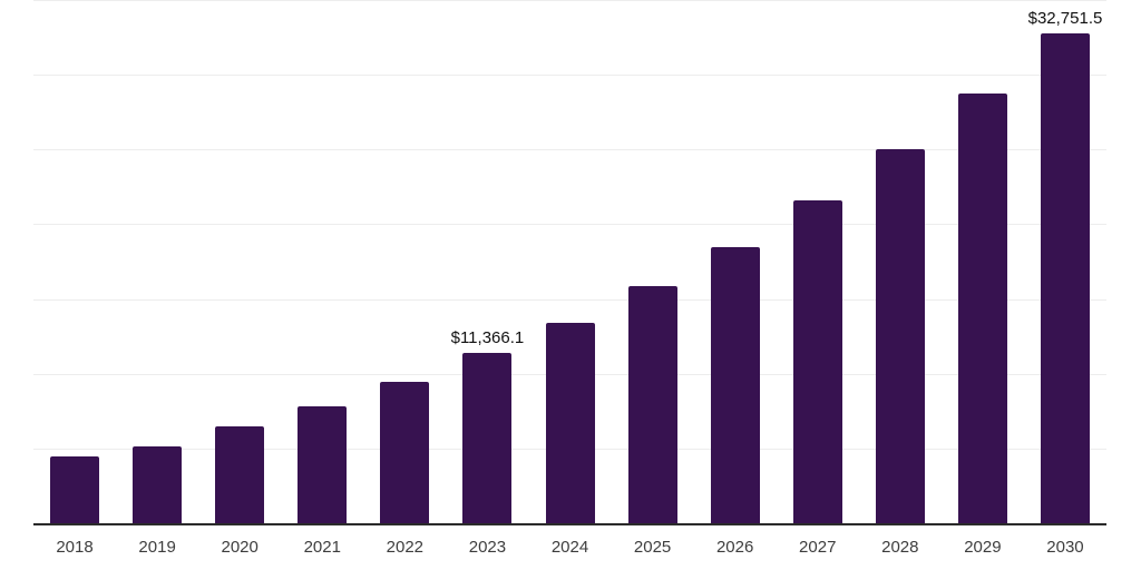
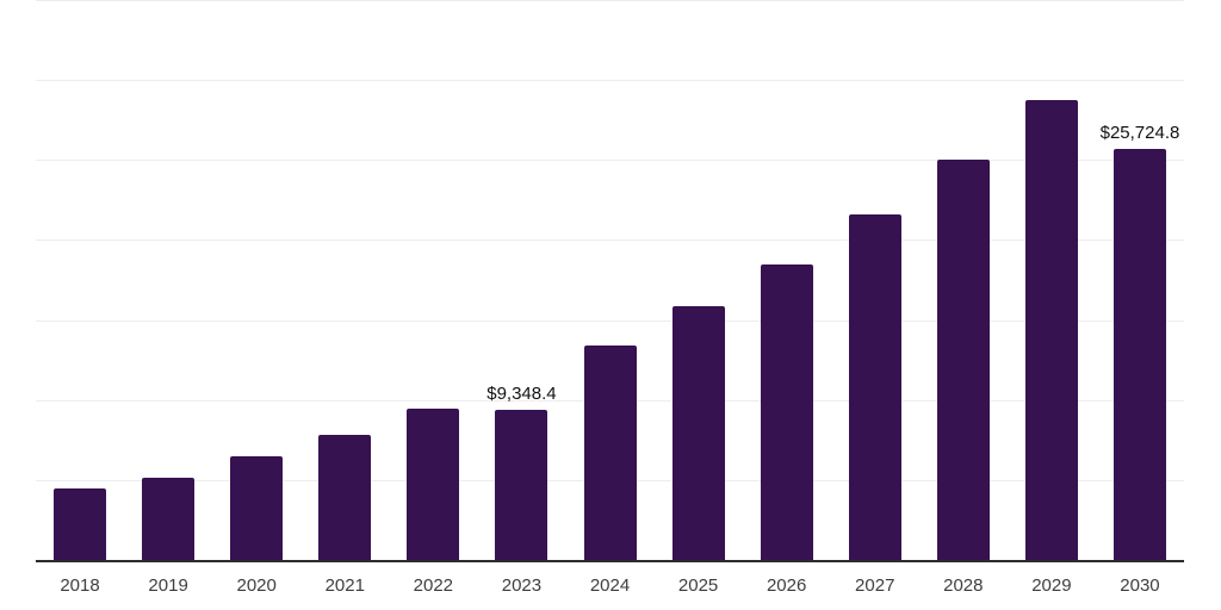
2023: $11,366.1 -> $9,348.4
2030: $32,751.5 -> $25,724.8
